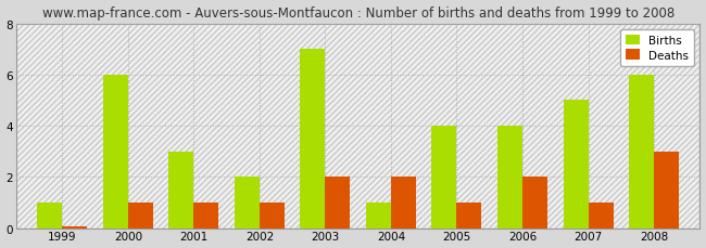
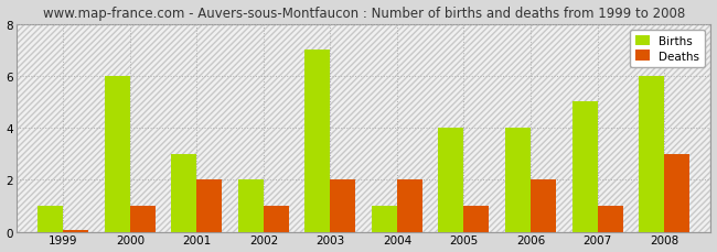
Deaths/2001: 1.00 -> 2.00
